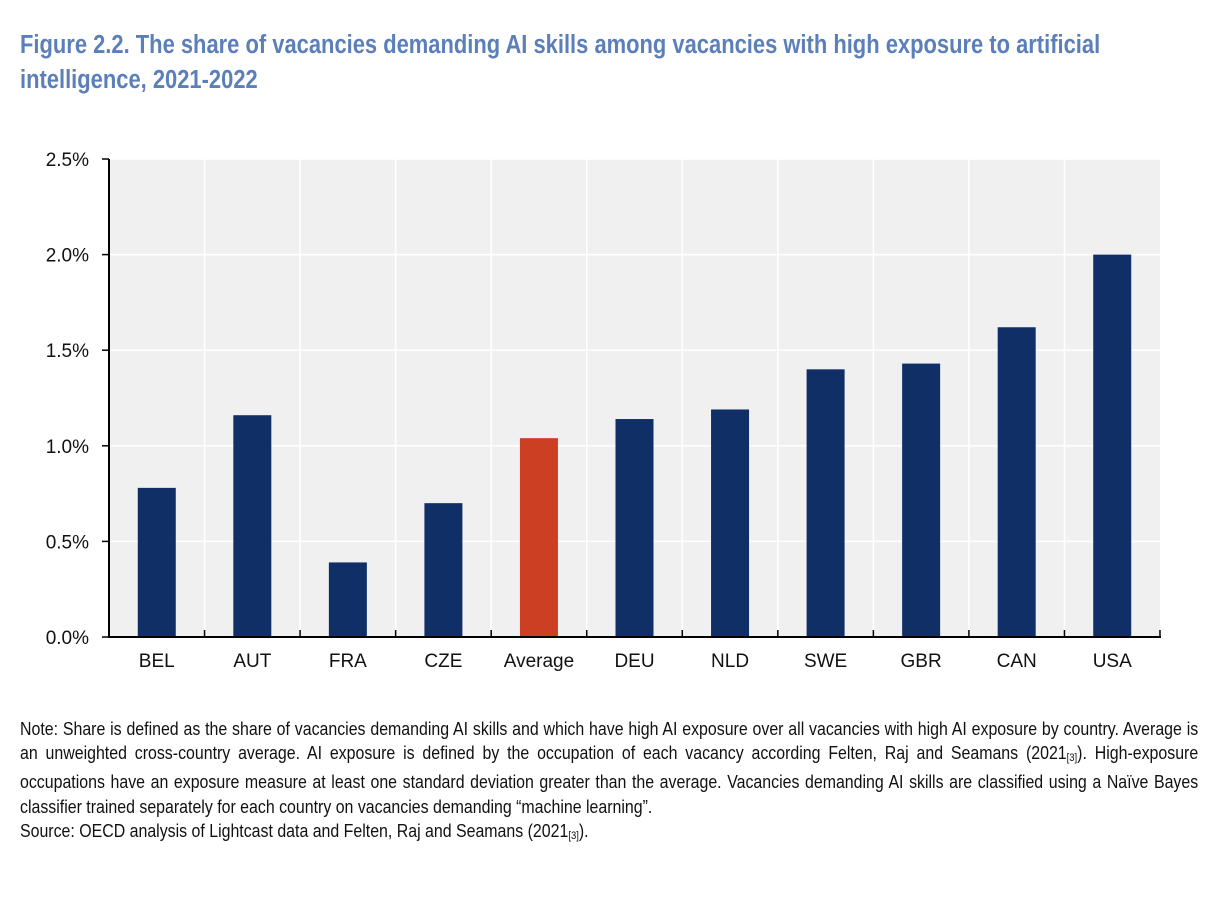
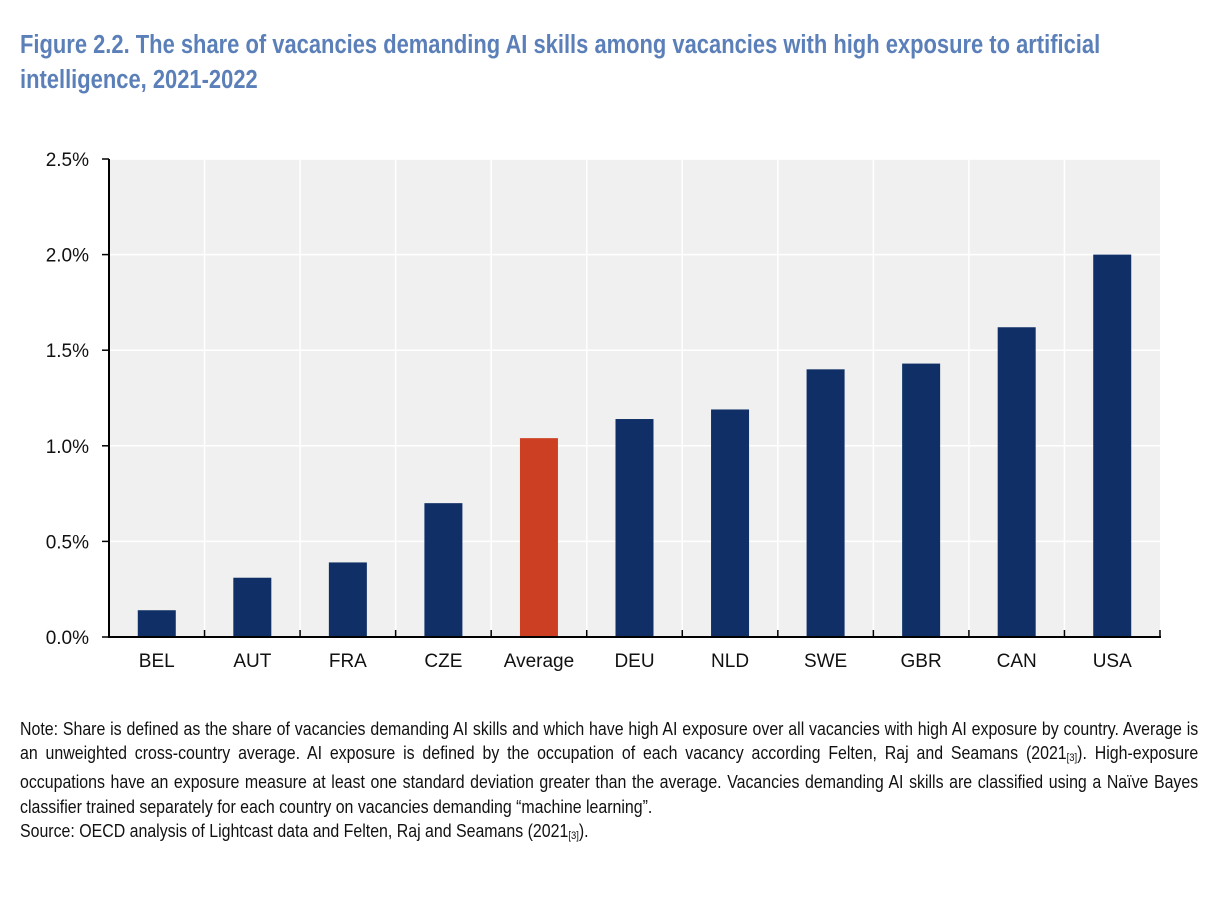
BEL: 0.78% -> 0.14%
AUT: 1.16% -> 0.31%
